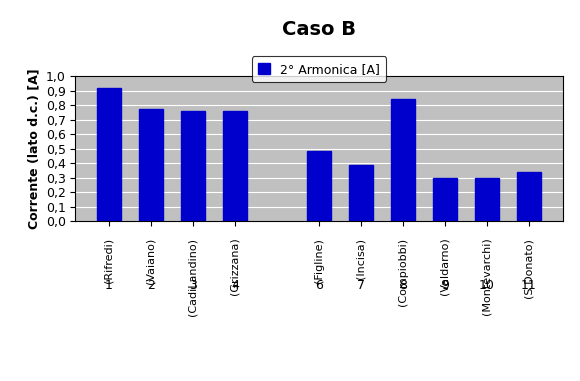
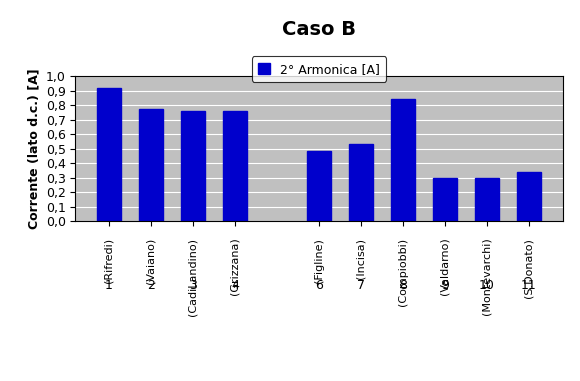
7: 0,39 -> 0,53
